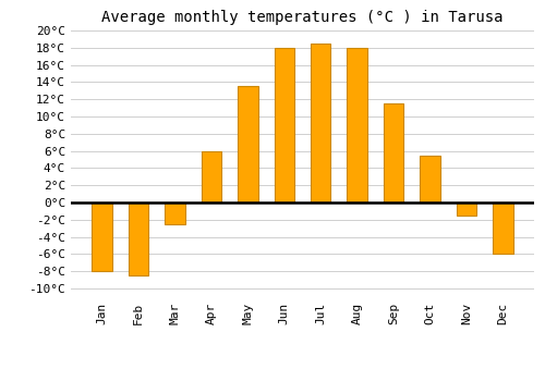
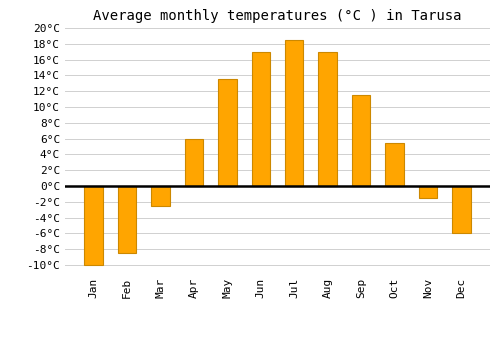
Jan: -8.0°C -> -10.0°C
Jun: 18.0°C -> 17.0°C
Aug: 18.0°C -> 17.0°C
